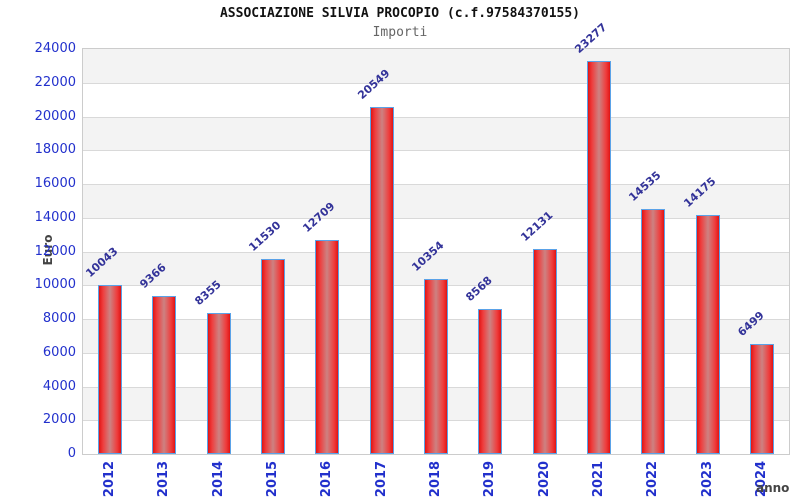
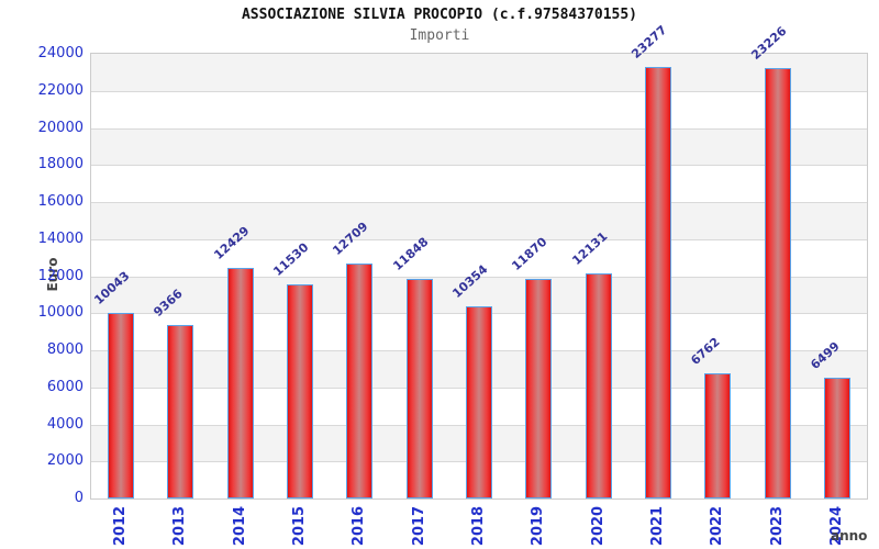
2014: 8355 -> 12429
2017: 20549 -> 11848
2019: 8568 -> 11870
2022: 14535 -> 6762
2023: 14175 -> 23226
